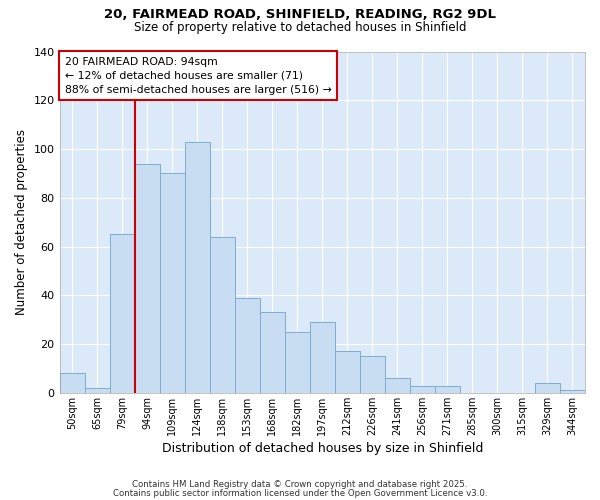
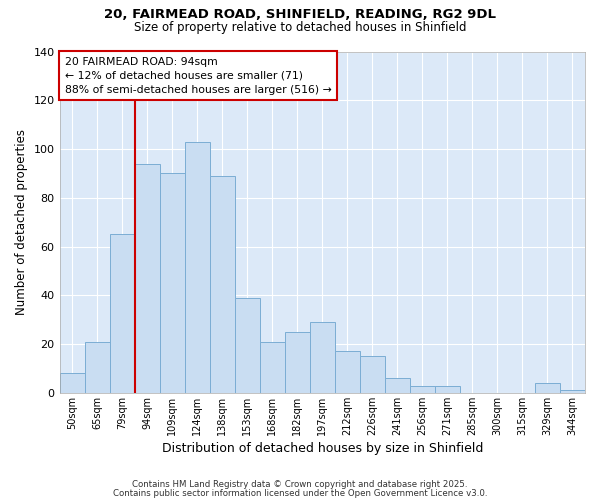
65sqm: 2 -> 21
138sqm: 64 -> 89
168sqm: 33 -> 21
